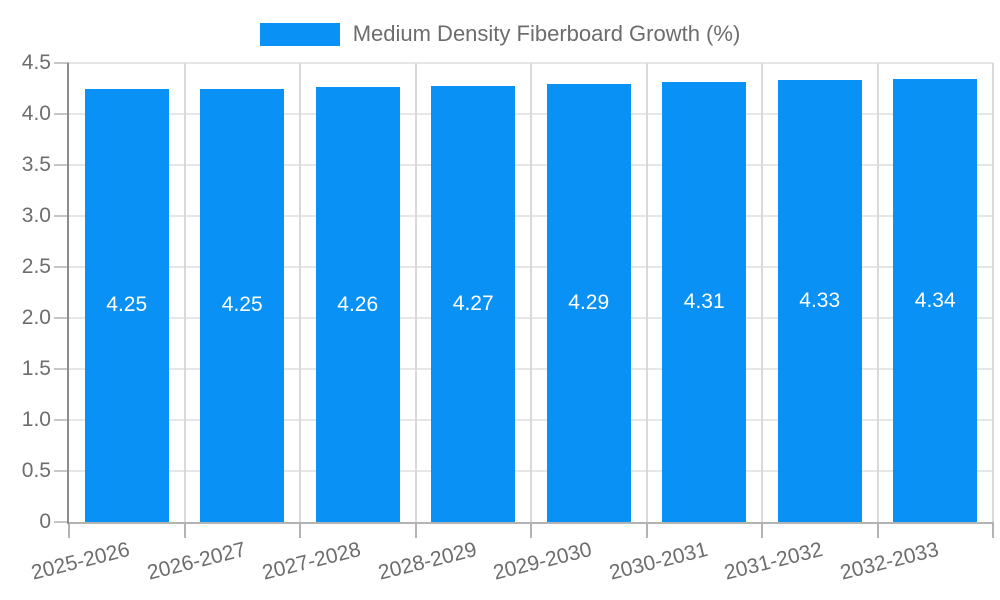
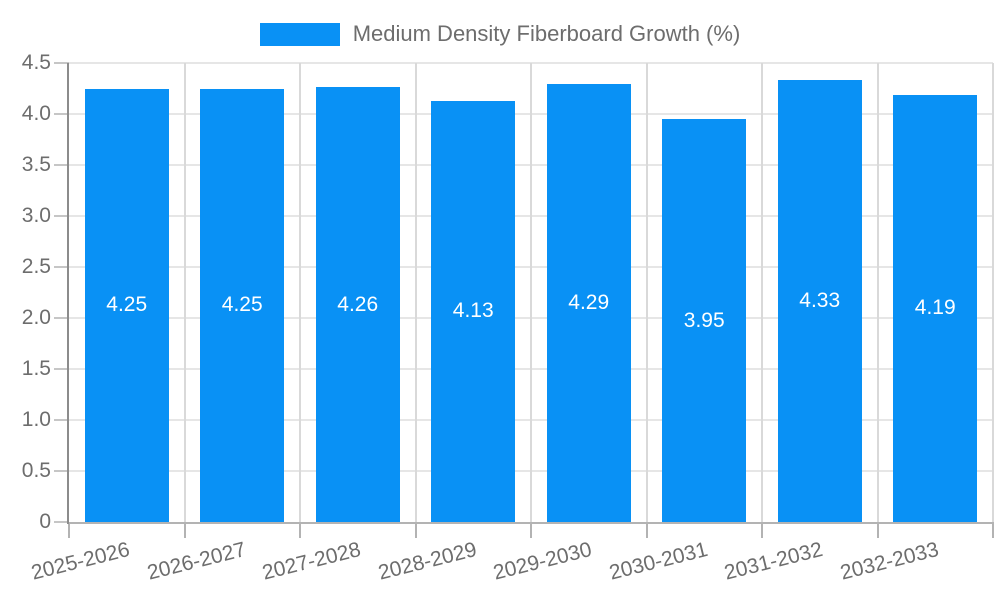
2028-2029: 4.27 -> 4.13
2030-2031: 4.31 -> 3.95
2032-2033: 4.34 -> 4.19
